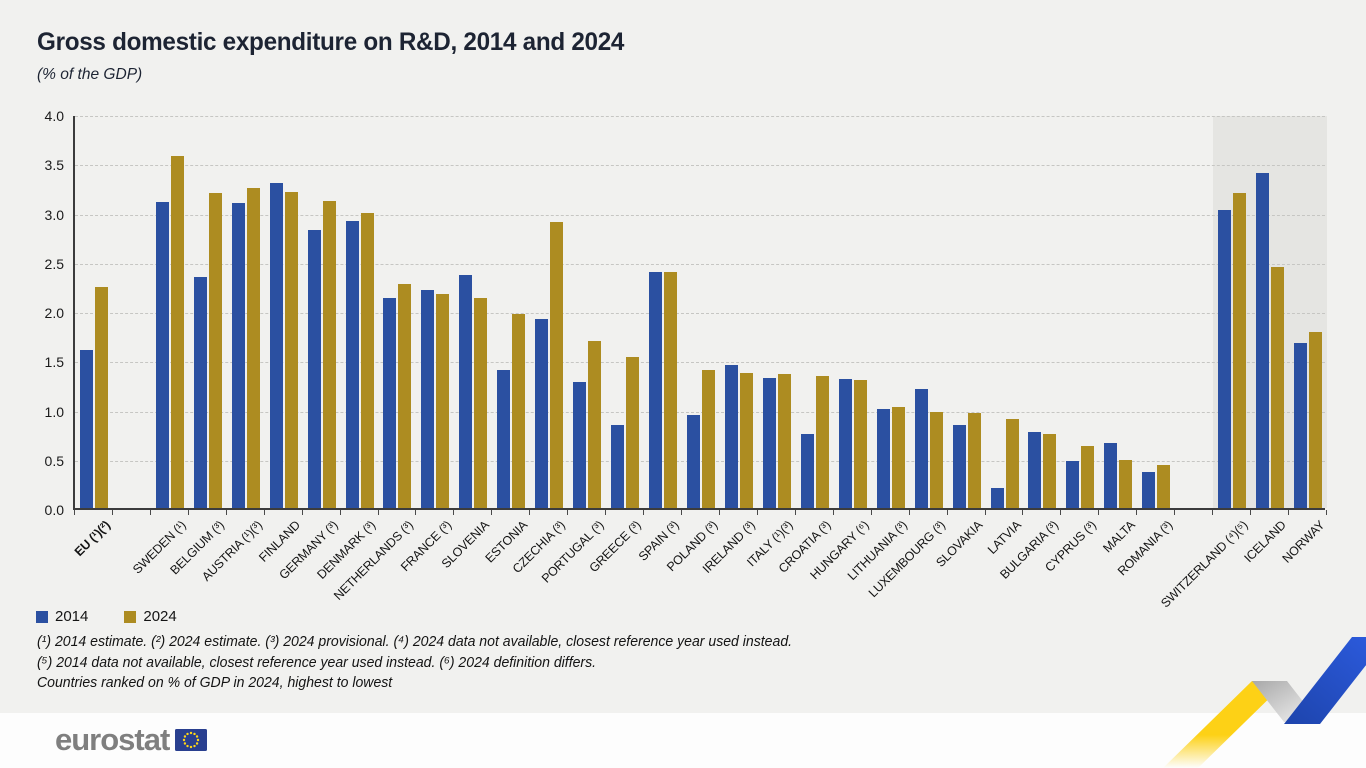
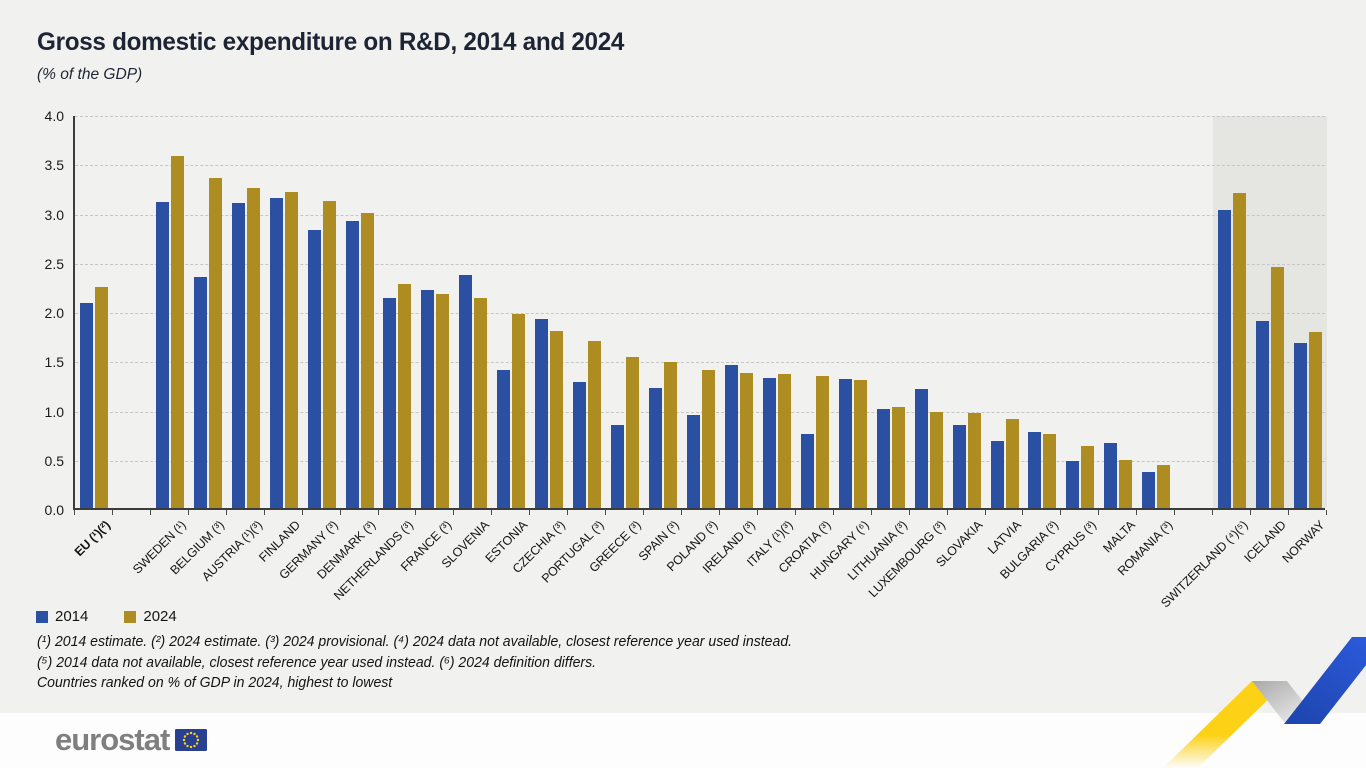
2014/EU (¹)(²): 1.6 -> 2.1
2024/BELGIUM (³): 3.2 -> 3.4
2014/FINLAND: 3.3 -> 3.1
2024/CZECHIA (³): 2.9 -> 1.8
2014/SPAIN (³): 2.4 -> 1.2
2024/SPAIN (³): 2.4 -> 1.5
2014/LATVIA: 0.2 -> 0.7
2014/ICELAND: 3.4 -> 1.9
